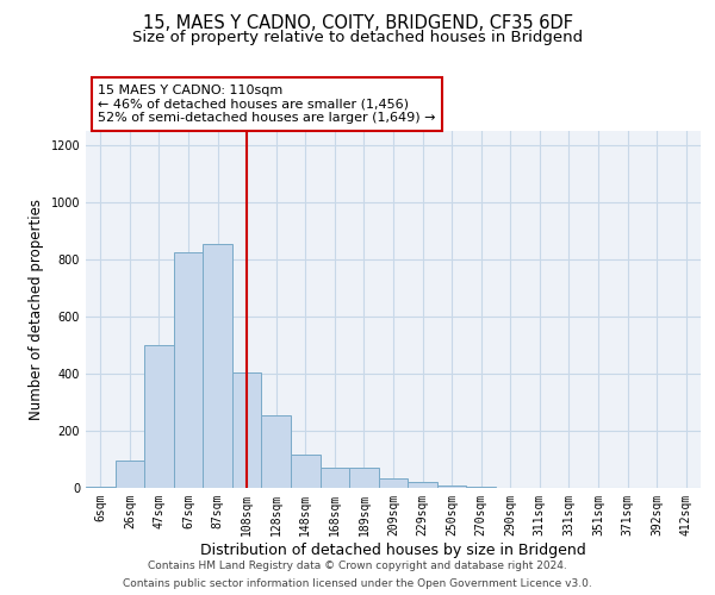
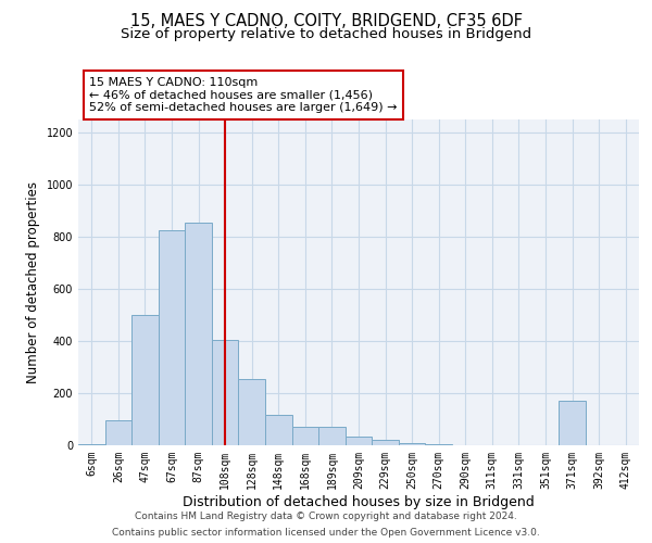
371sqm: 1 -> 170
